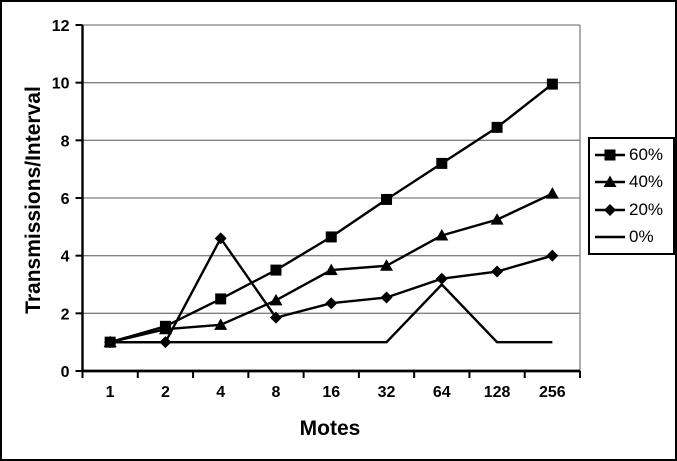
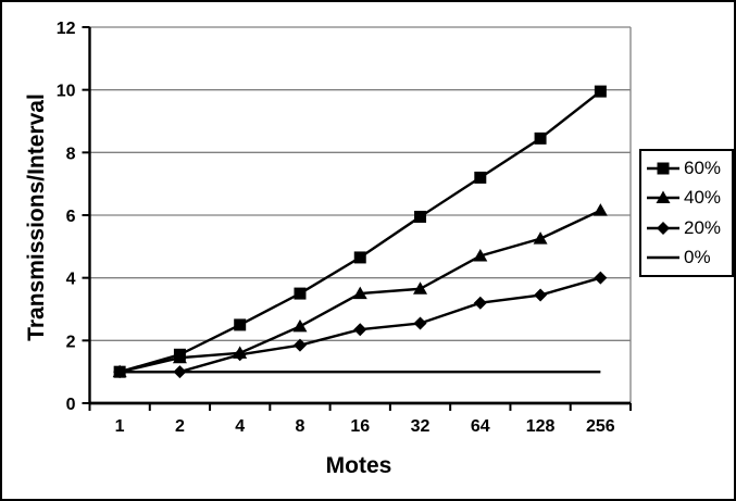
20%/4: 4.6 -> 1.6
0%/64: 3 -> 1
